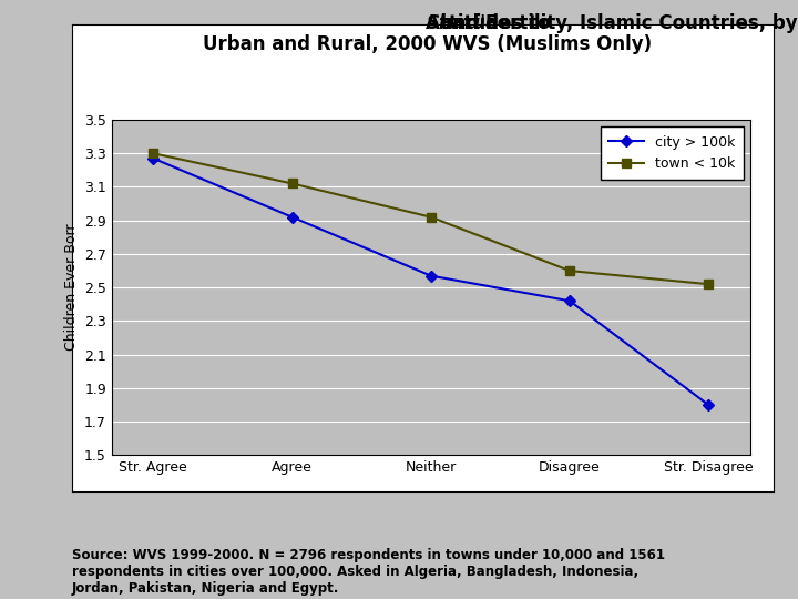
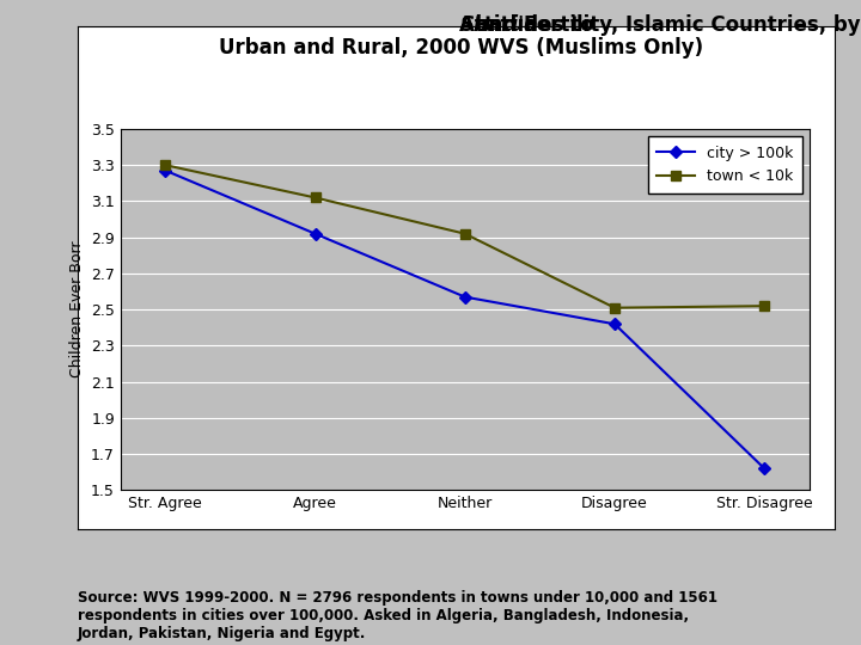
town < 10k/Disagree: 2.60 -> 2.51
city > 100k/Str. Disagree: 1.80 -> 1.62
